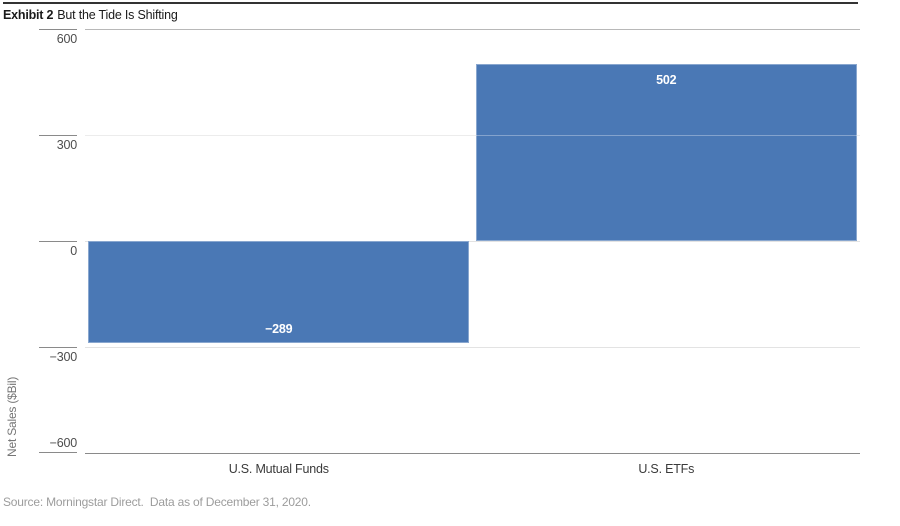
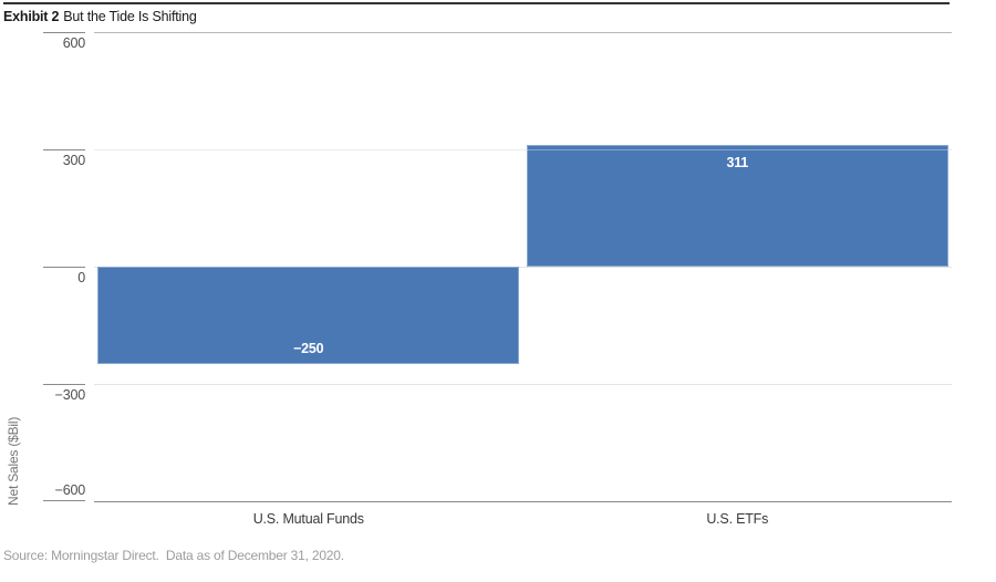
U.S. Mutual Funds: −289 -> −250
U.S. ETFs: 502 -> 311
